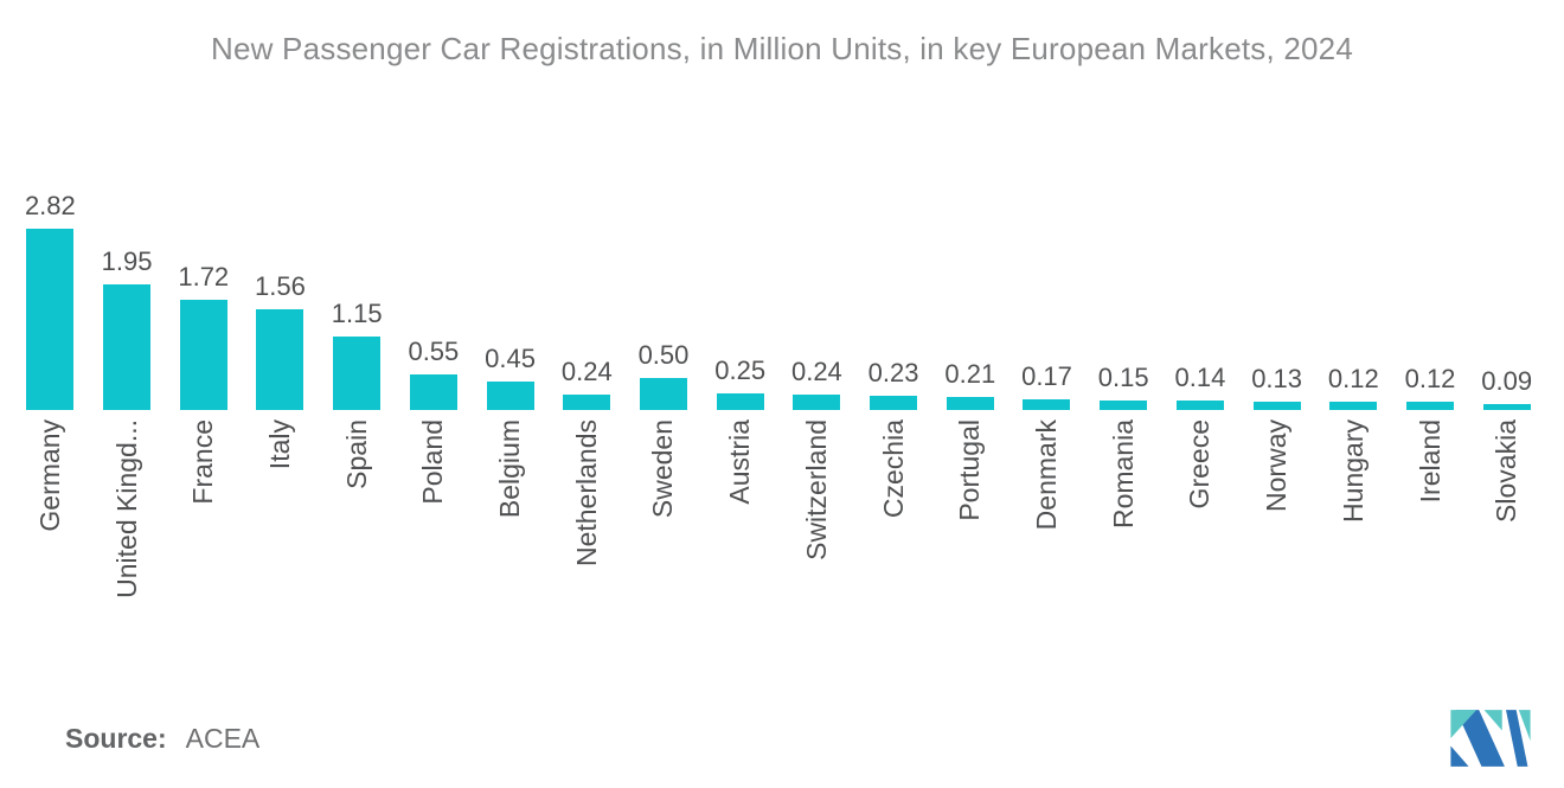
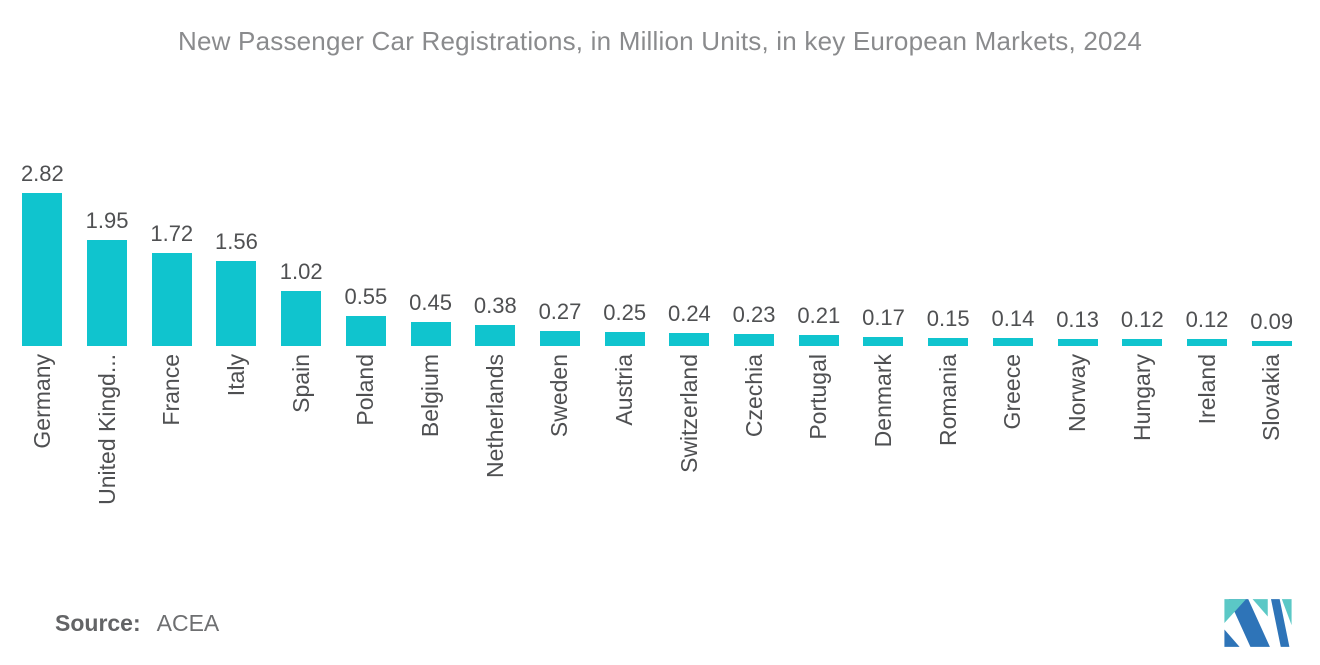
Spain: 1.15 -> 1.02
Netherlands: 0.24 -> 0.38
Sweden: 0.50 -> 0.27
